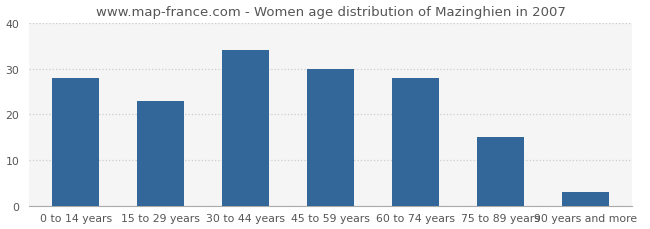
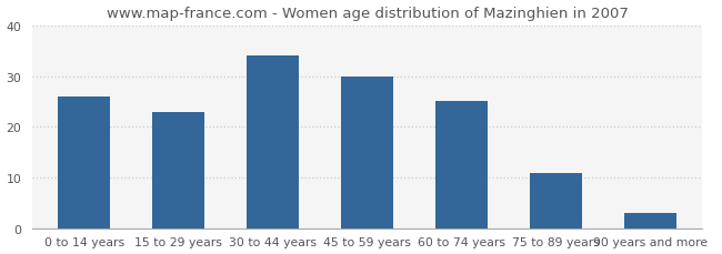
0 to 14 years: 28 -> 26
60 to 74 years: 28 -> 25
75 to 89 years: 15 -> 11
